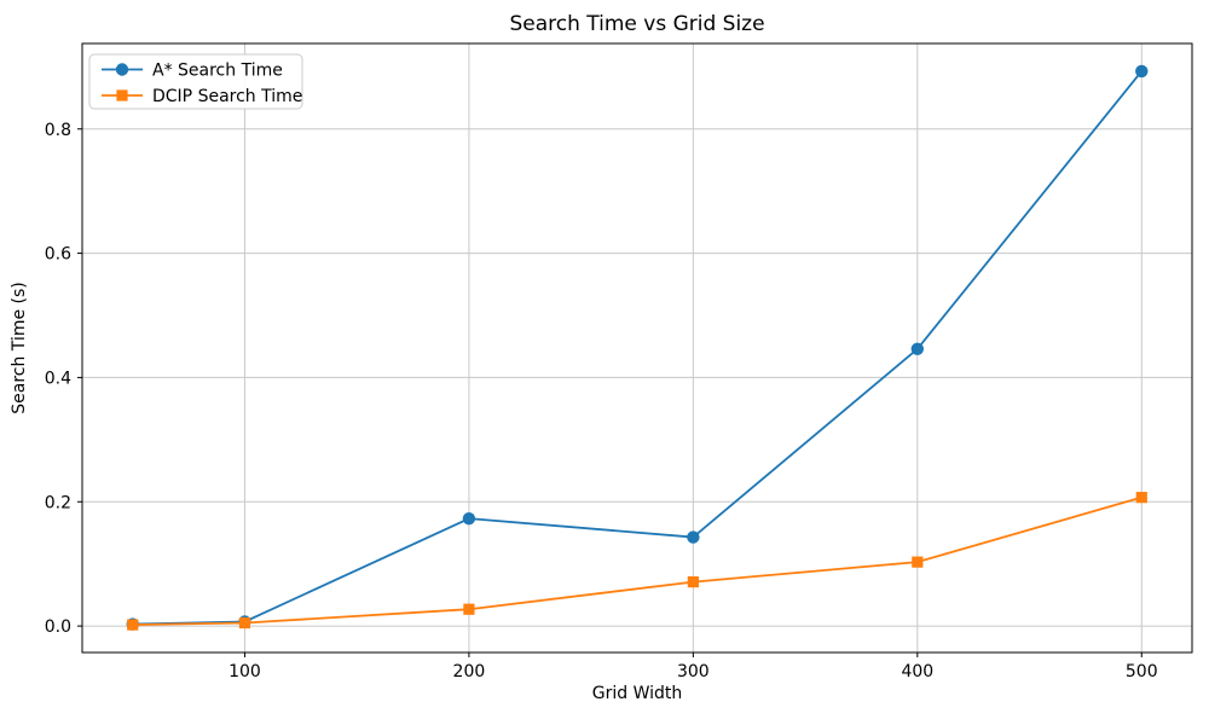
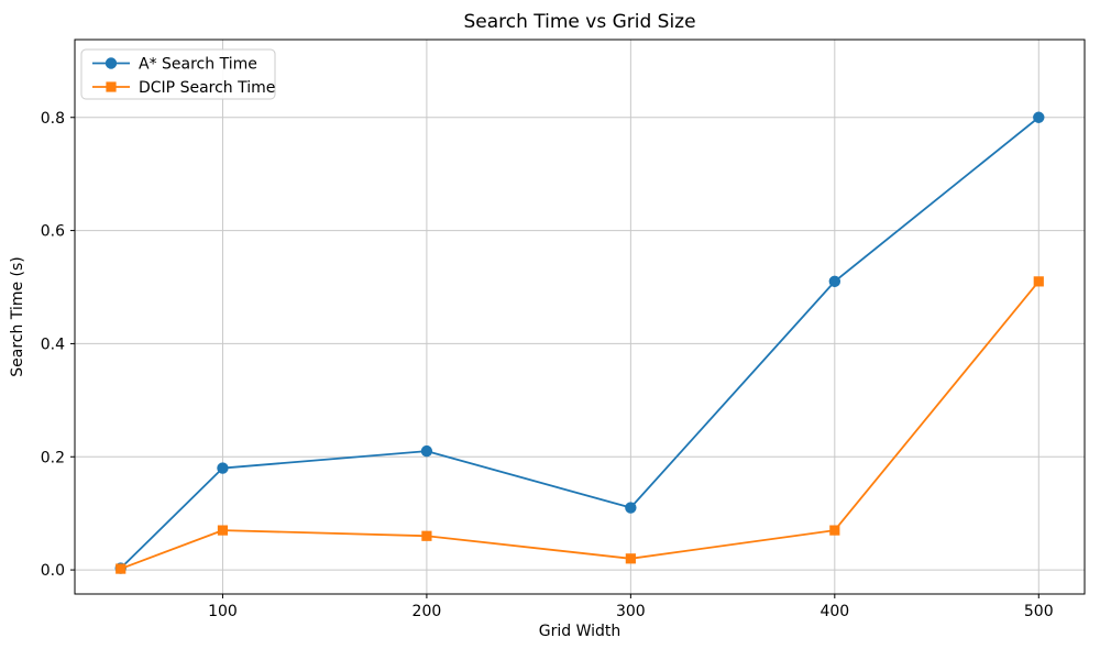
A* Search Time/100: 0.01 -> 0.18
DCIP Search Time/100: 0.01 -> 0.07
A* Search Time/200: 0.17 -> 0.21
DCIP Search Time/200: 0.03 -> 0.06
A* Search Time/300: 0.14 -> 0.11
DCIP Search Time/300: 0.07 -> 0.02
A* Search Time/400: 0.45 -> 0.51
DCIP Search Time/400: 0.10 -> 0.07
A* Search Time/500: 0.89 -> 0.80
DCIP Search Time/500: 0.21 -> 0.51
